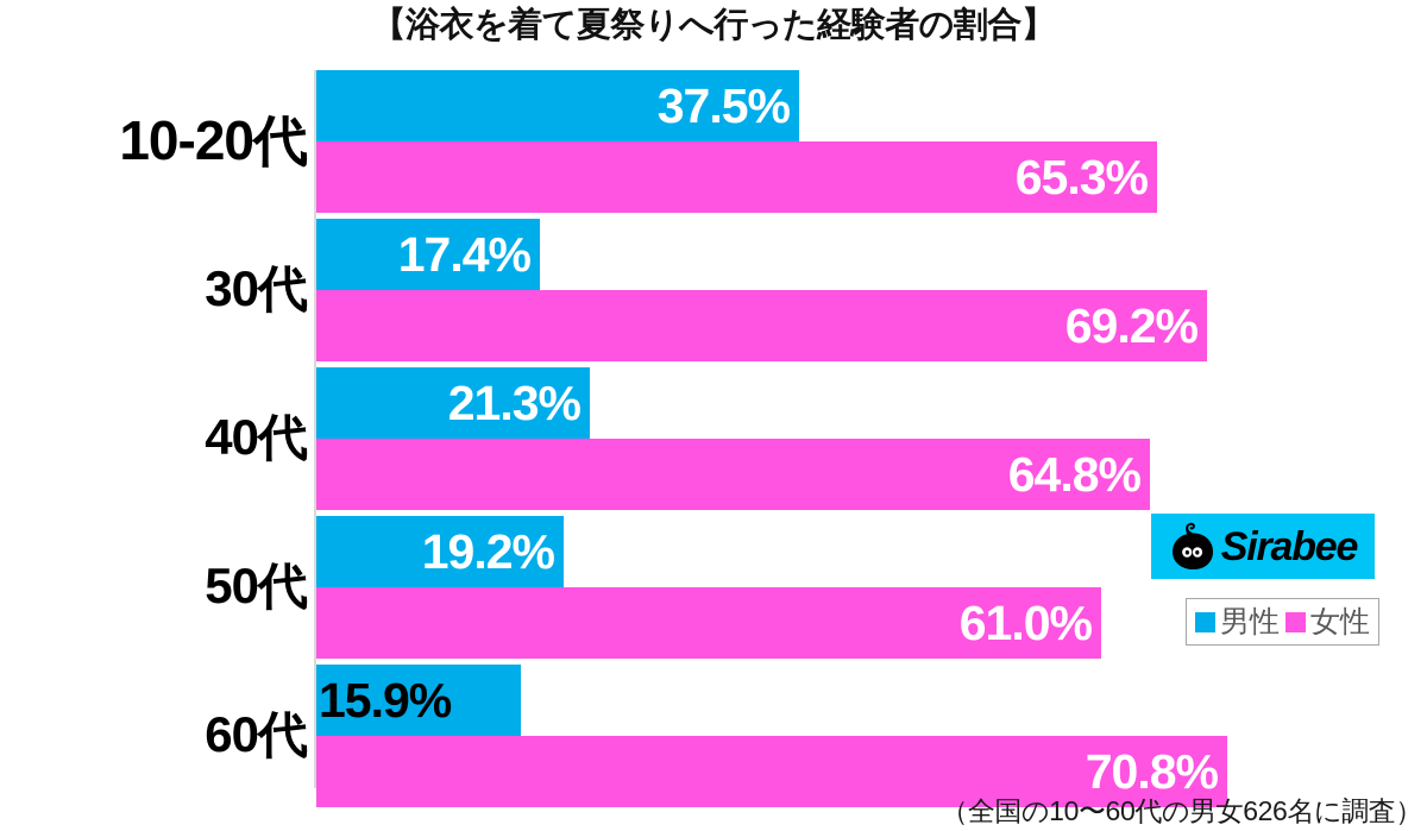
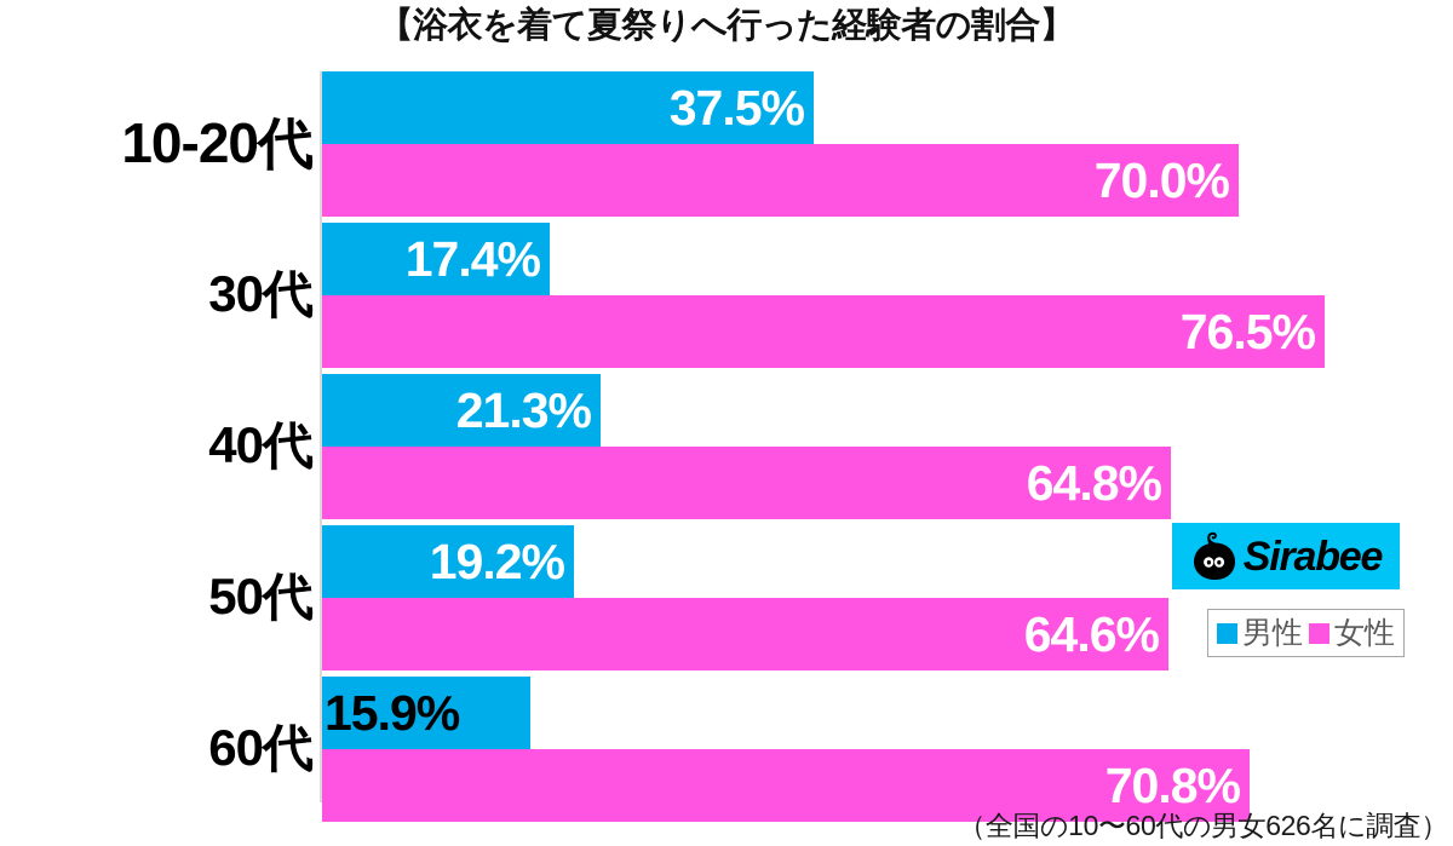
女性/10-20代: 65.3% -> 70.0%
女性/30代: 69.2% -> 76.5%
女性/50代: 61.0% -> 64.6%
